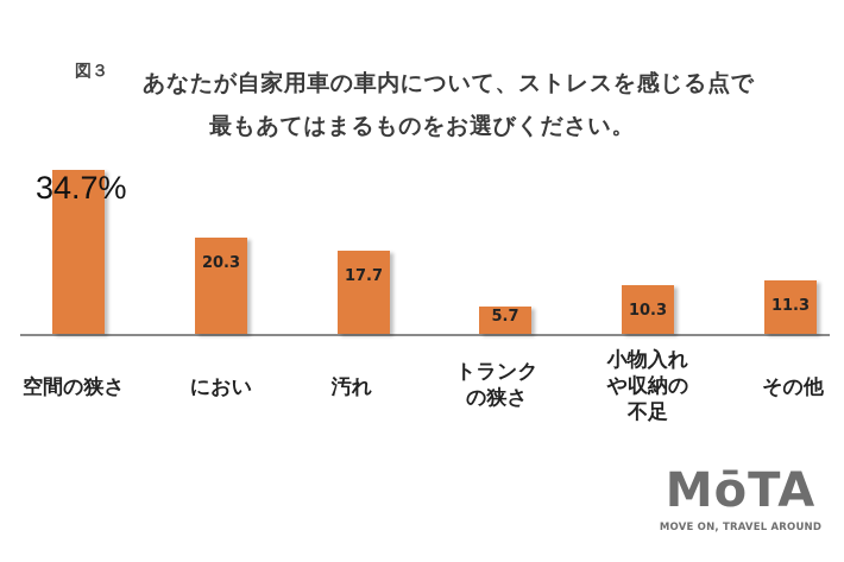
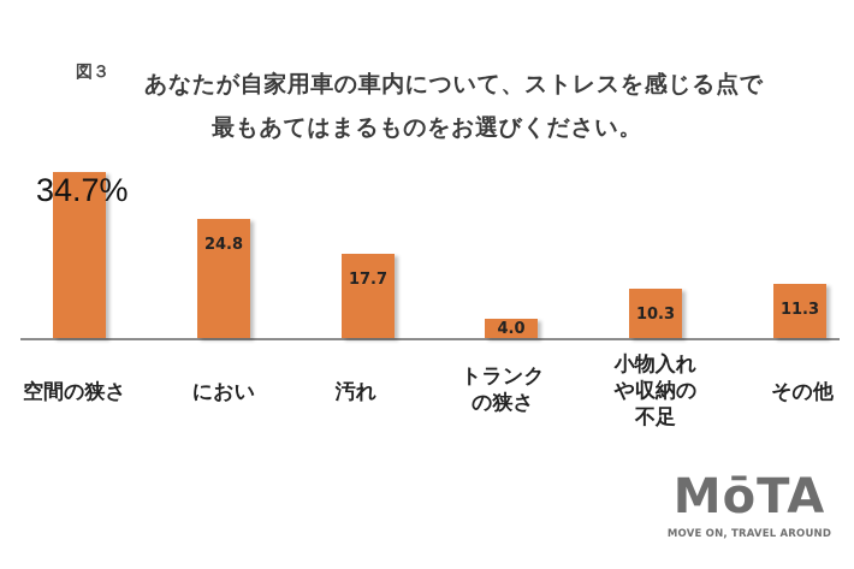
におい: 20.3 -> 24.8
トランクの狭さ: 5.7 -> 4.0
